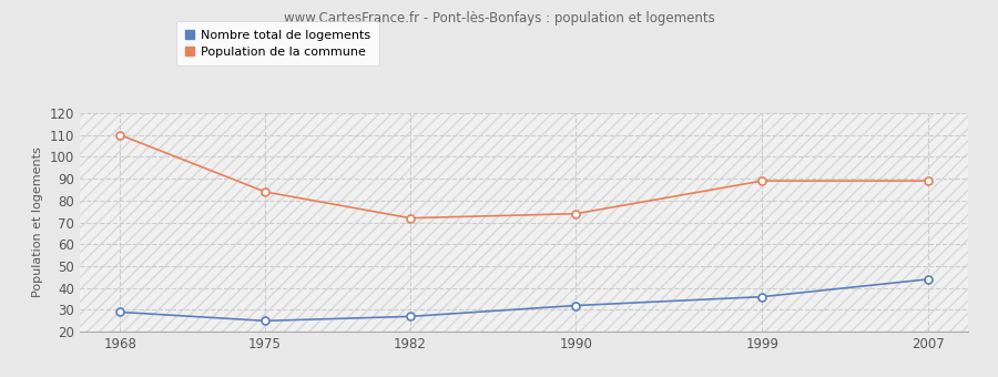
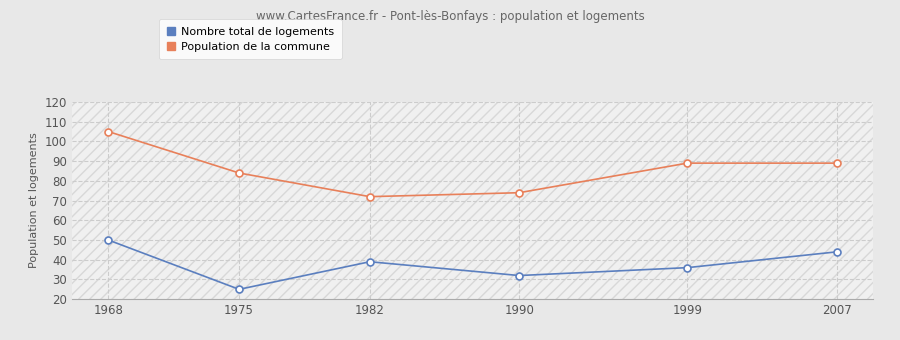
Nombre total de logements/1968: 29 -> 50
Population de la commune/1968: 110 -> 105
Nombre total de logements/1982: 27 -> 39
